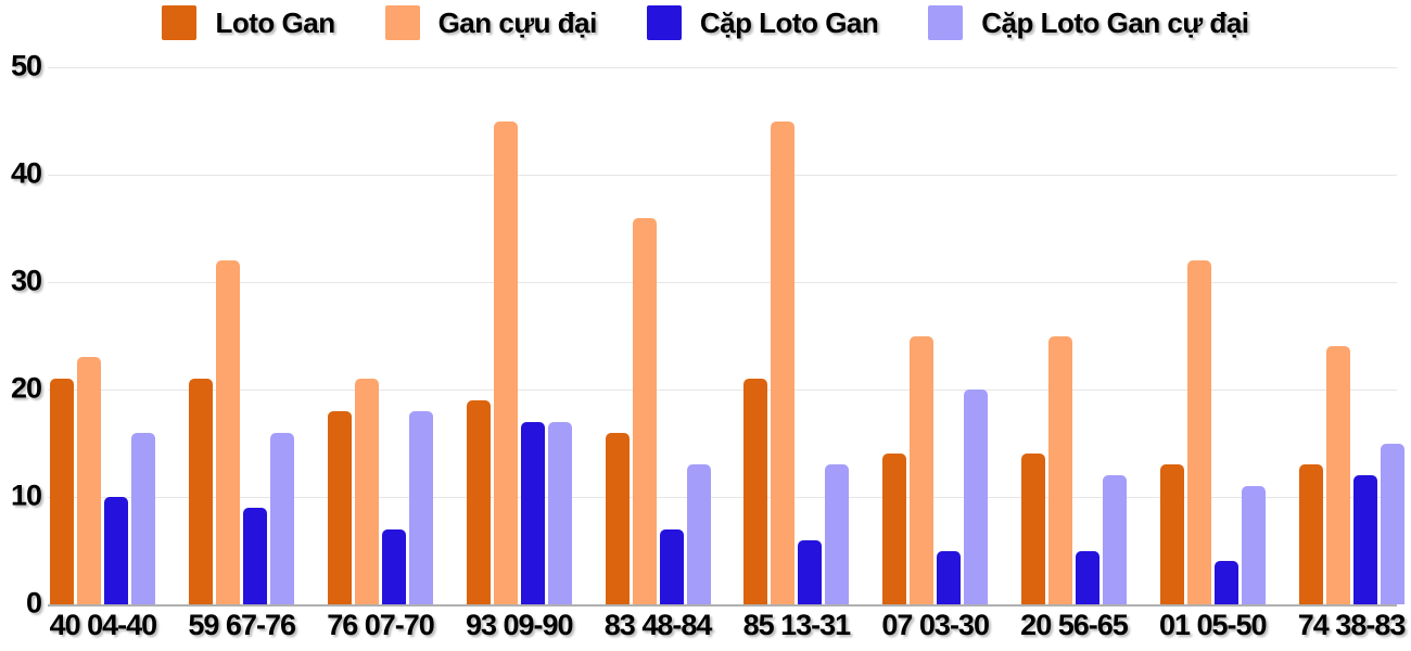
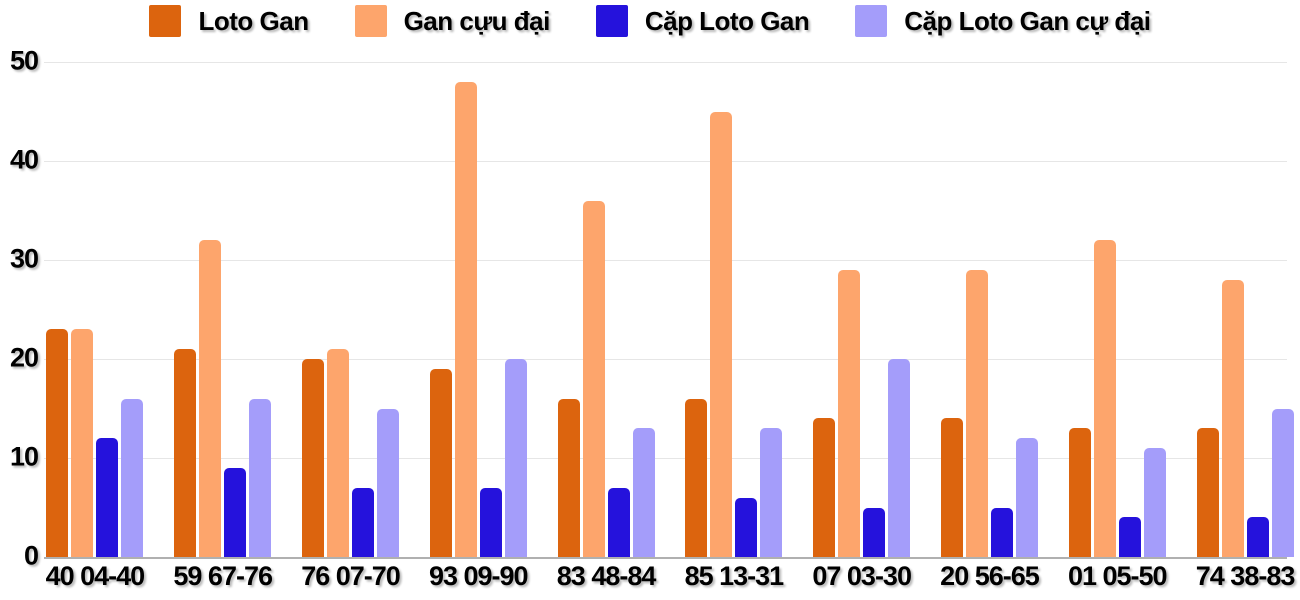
Loto Gan/40 04-40: 21 -> 23
Cặp Loto Gan/40 04-40: 10 -> 12
Loto Gan/76 07-70: 18 -> 20
Cặp Loto Gan cự đại/76 07-70: 18 -> 15
Gan cựu đại/93 09-90: 45 -> 48
Cặp Loto Gan/93 09-90: 17 -> 7
Cặp Loto Gan cự đại/93 09-90: 17 -> 20
Loto Gan/85 13-31: 21 -> 16
Gan cựu đại/07 03-30: 25 -> 29
Gan cựu đại/20 56-65: 25 -> 29
Gan cựu đại/74 38-83: 24 -> 28
Cặp Loto Gan/74 38-83: 12 -> 4
